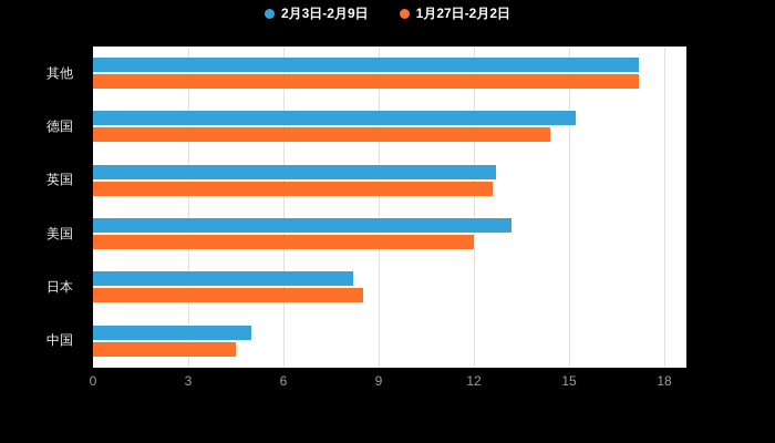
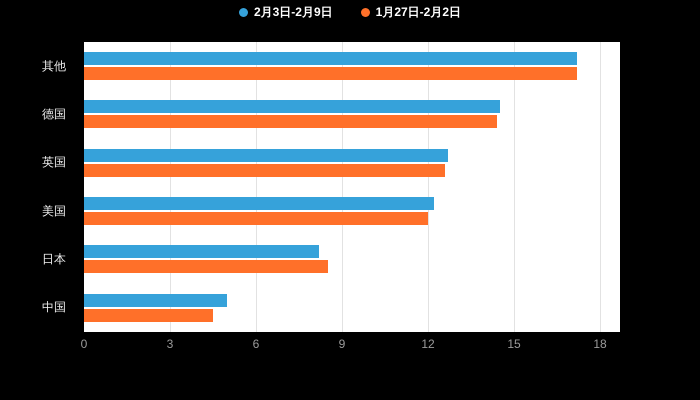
2月3日-2月9日/德国: 15.2 -> 14.5
2月3日-2月9日/美国: 13.2 -> 12.2
